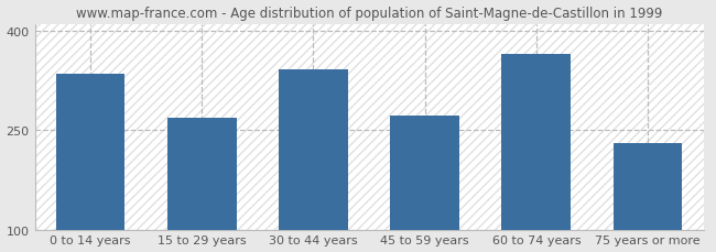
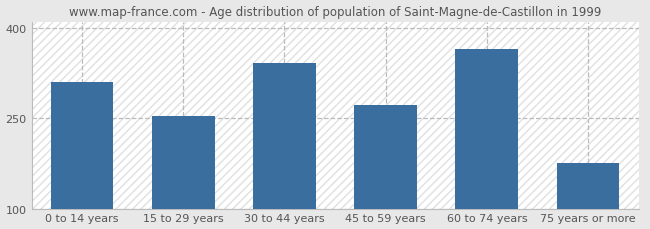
0 to 14 years: 334 -> 310
15 to 29 years: 268 -> 253
75 years or more: 230 -> 175
